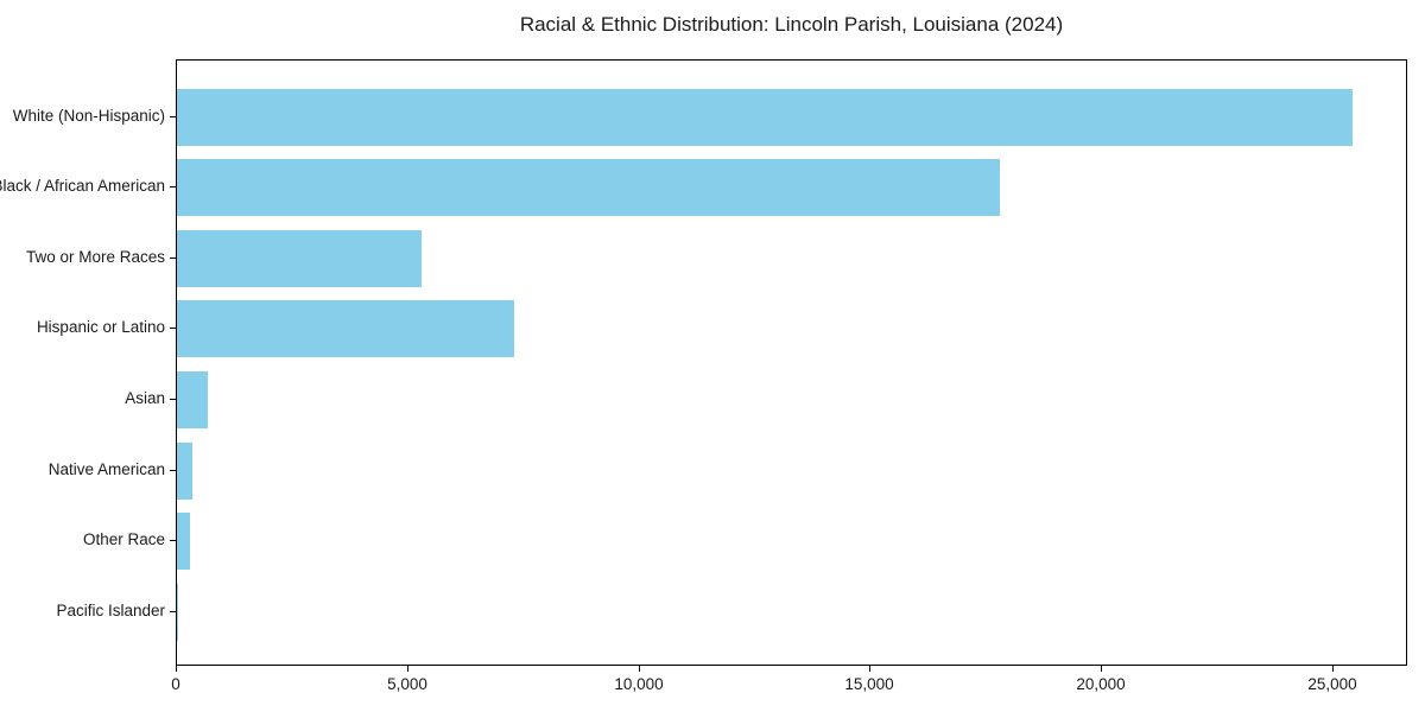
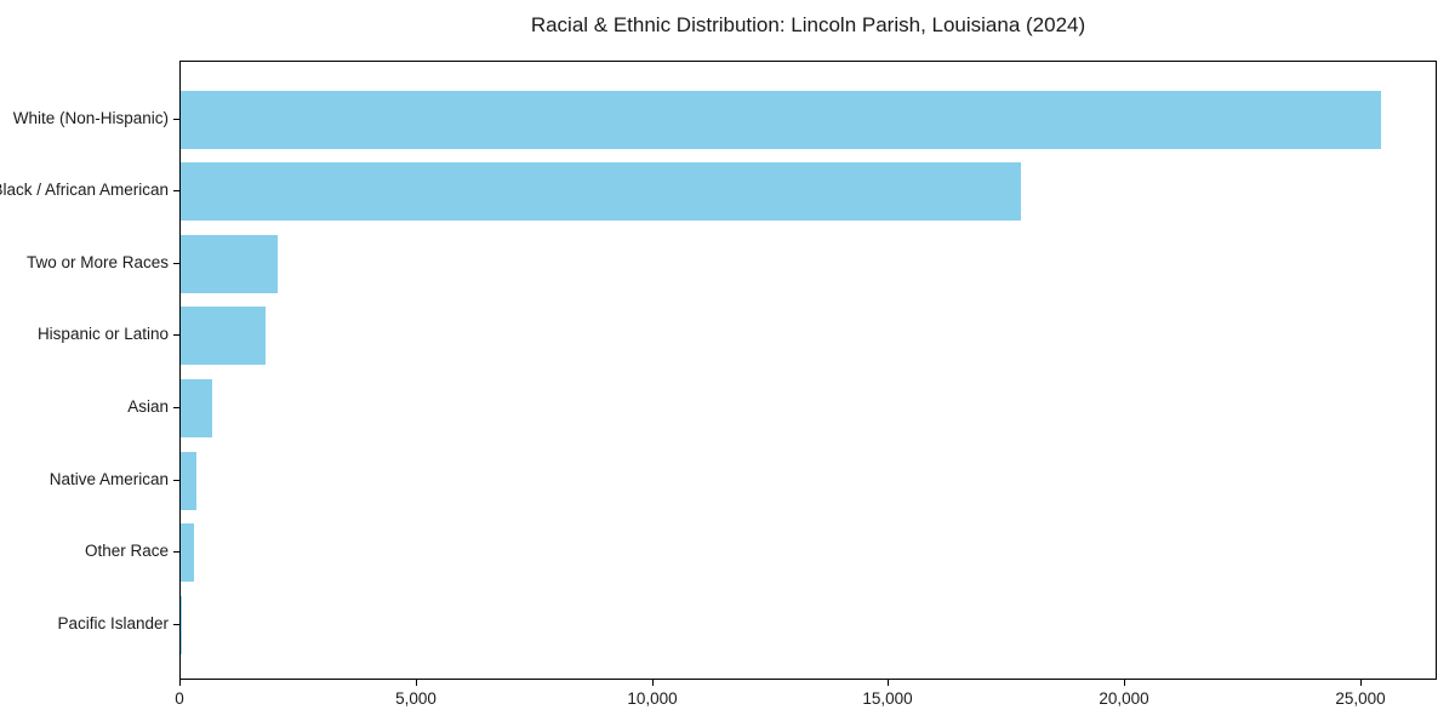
Two or More Races: 5300 -> 2000
Hispanic or Latino: 7300 -> 1800
